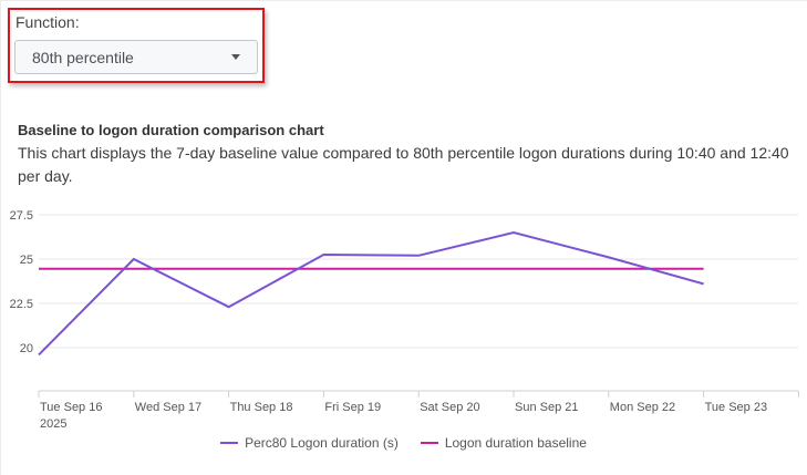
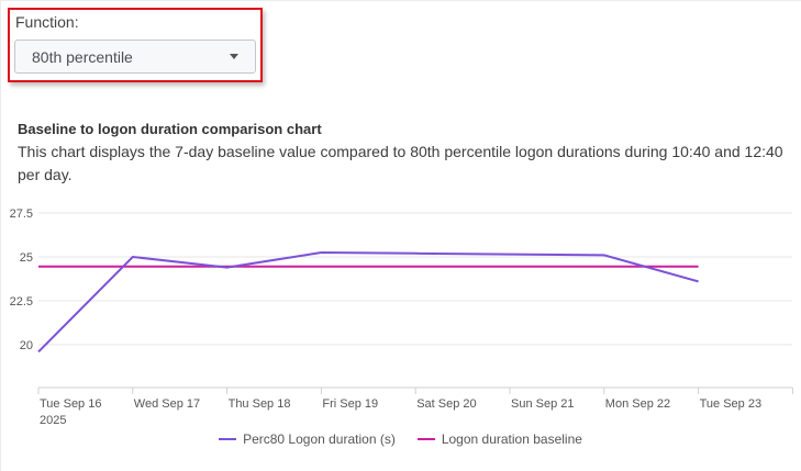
Perc80 Logon duration (s)/Thu Sep 18: 22.3 -> 24.4
Perc80 Logon duration (s)/Sun Sep 21: 26.5 -> 25.1
